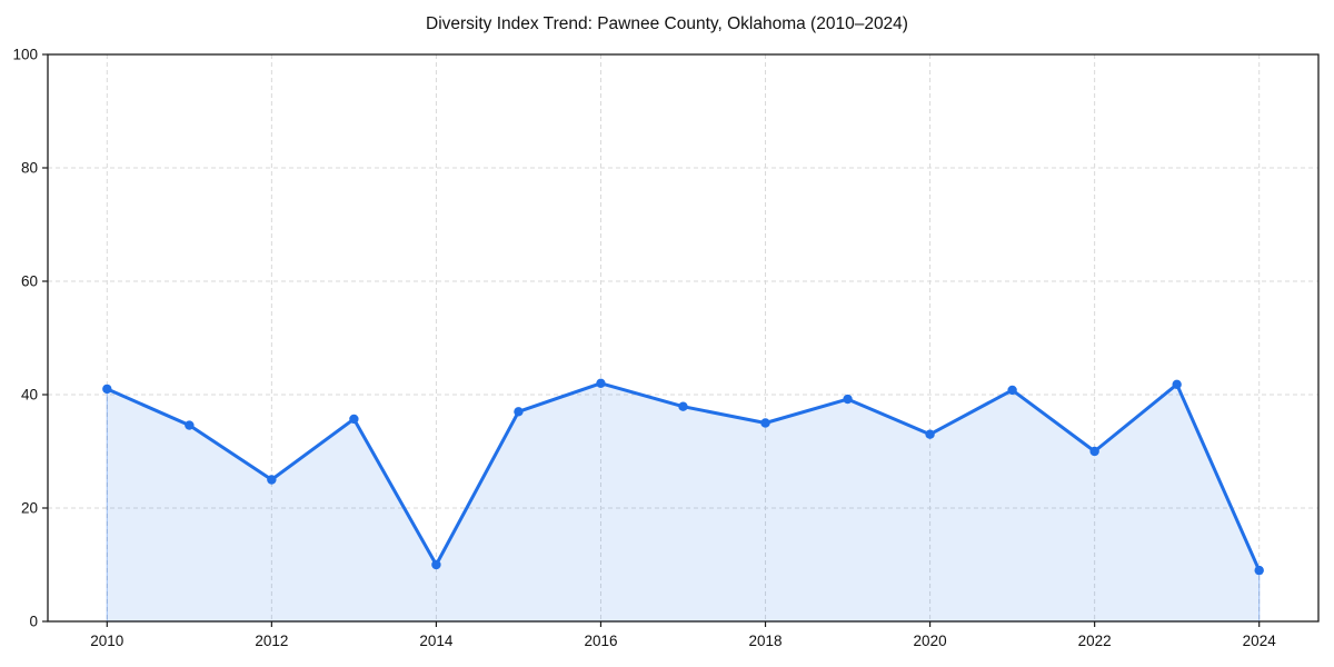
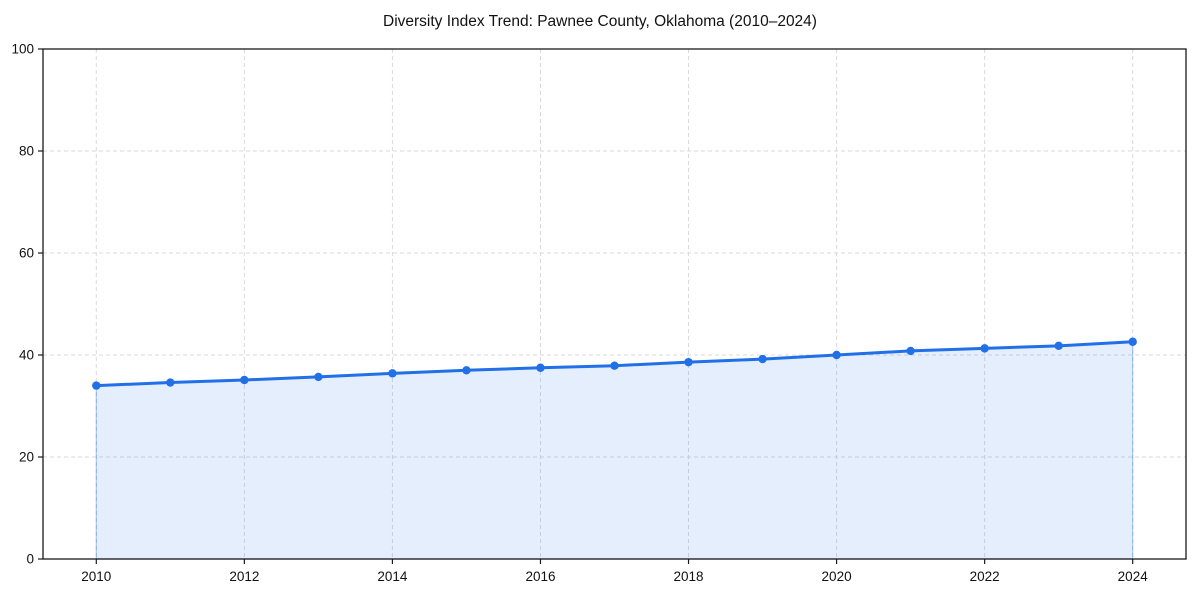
2010: 41 -> 34
2012: 25 -> 35
2014: 10 -> 36
2016: 42 -> 38
2018: 35 -> 39
2020: 33 -> 40
2022: 30 -> 41
2024: 9 -> 43
